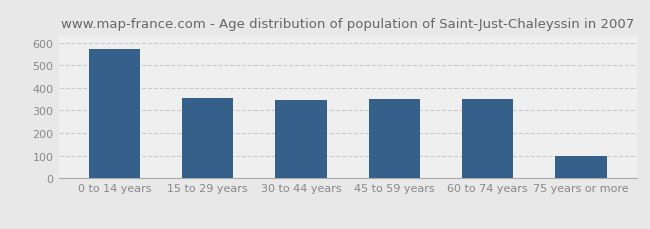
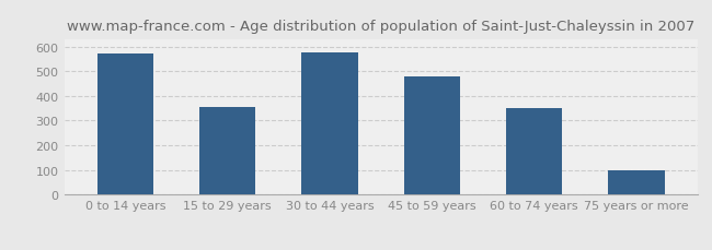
30 to 44 years: 345 -> 576
45 to 59 years: 350 -> 477
